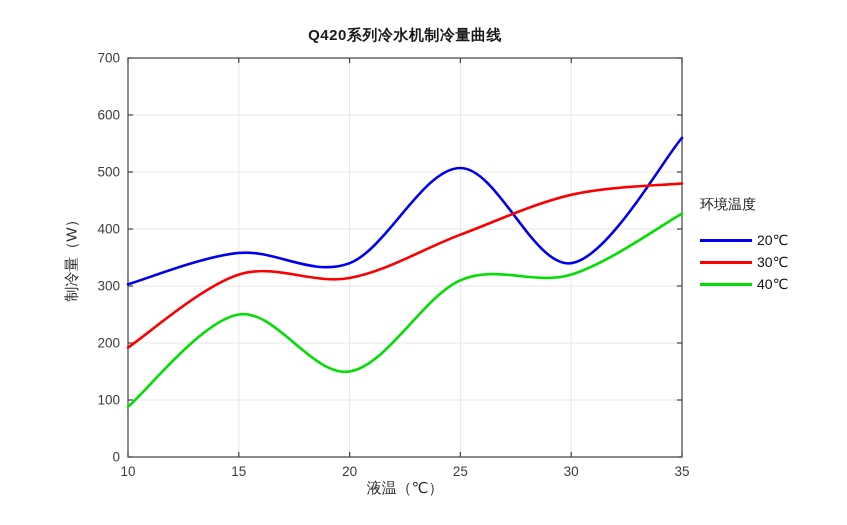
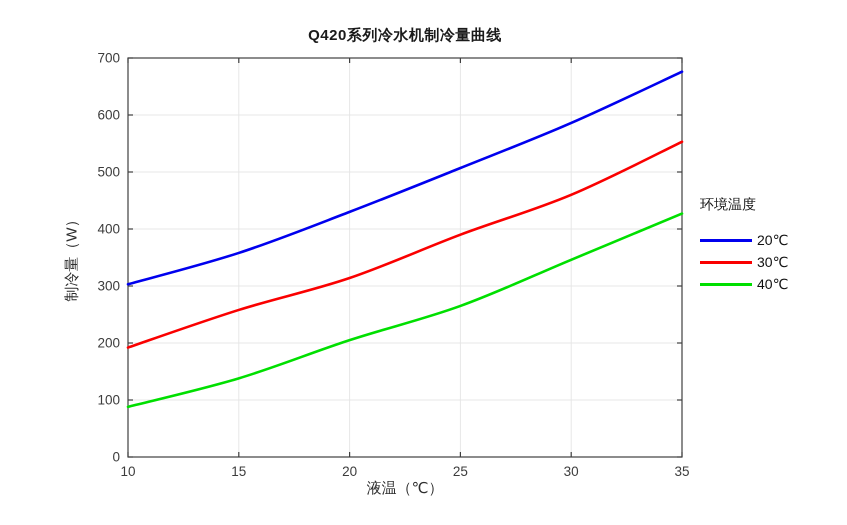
30℃/15: 320 -> 260
40℃/15: 250 -> 140
20℃/20: 340 -> 430
40℃/20: 150 -> 200
40℃/25: 310 -> 260
20℃/30: 340 -> 590
40℃/30: 320 -> 350
20℃/35: 560 -> 680
30℃/35: 480 -> 550
